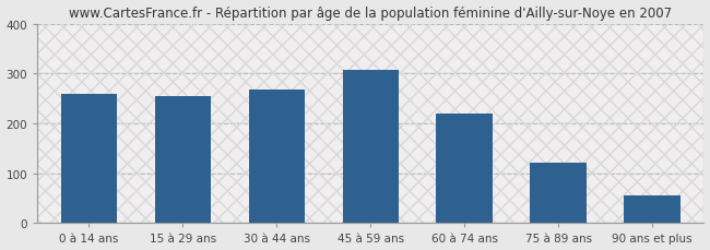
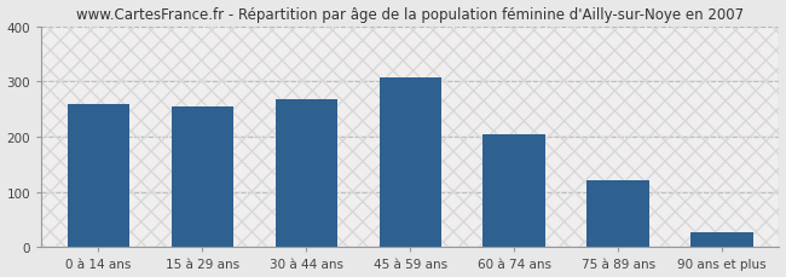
60 à 74 ans: 220 -> 204
90 ans et plus: 55 -> 27
